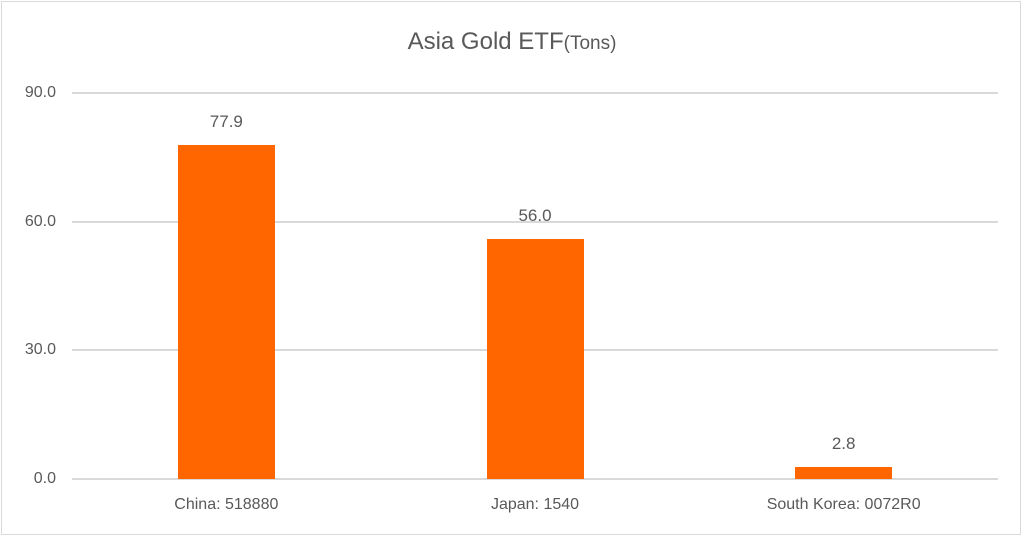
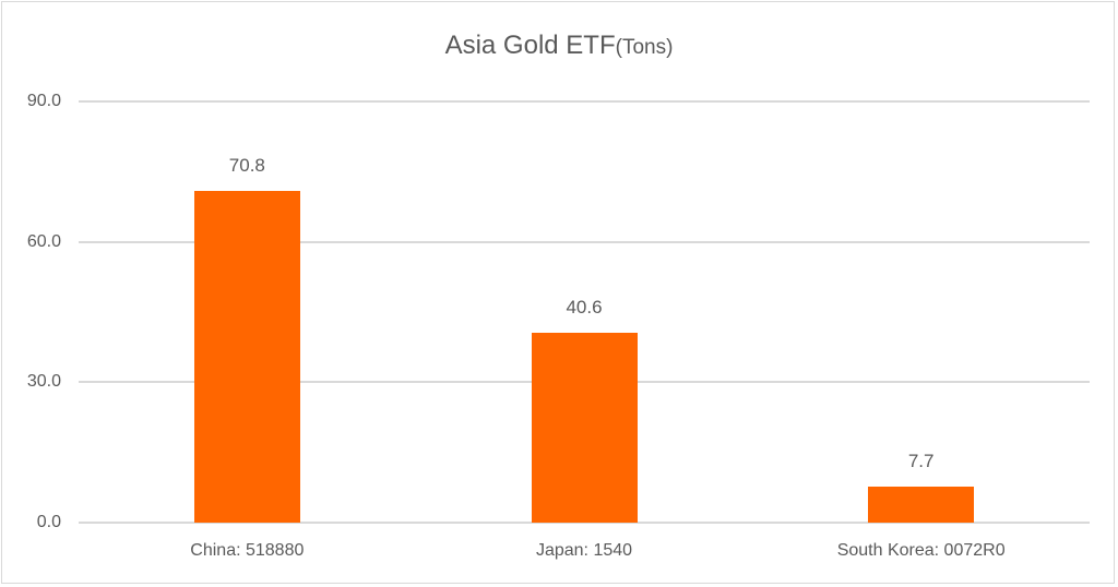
China: 518880: 77.9 -> 70.8
Japan: 1540: 56.0 -> 40.6
South Korea: 0072R0: 2.8 -> 7.7
